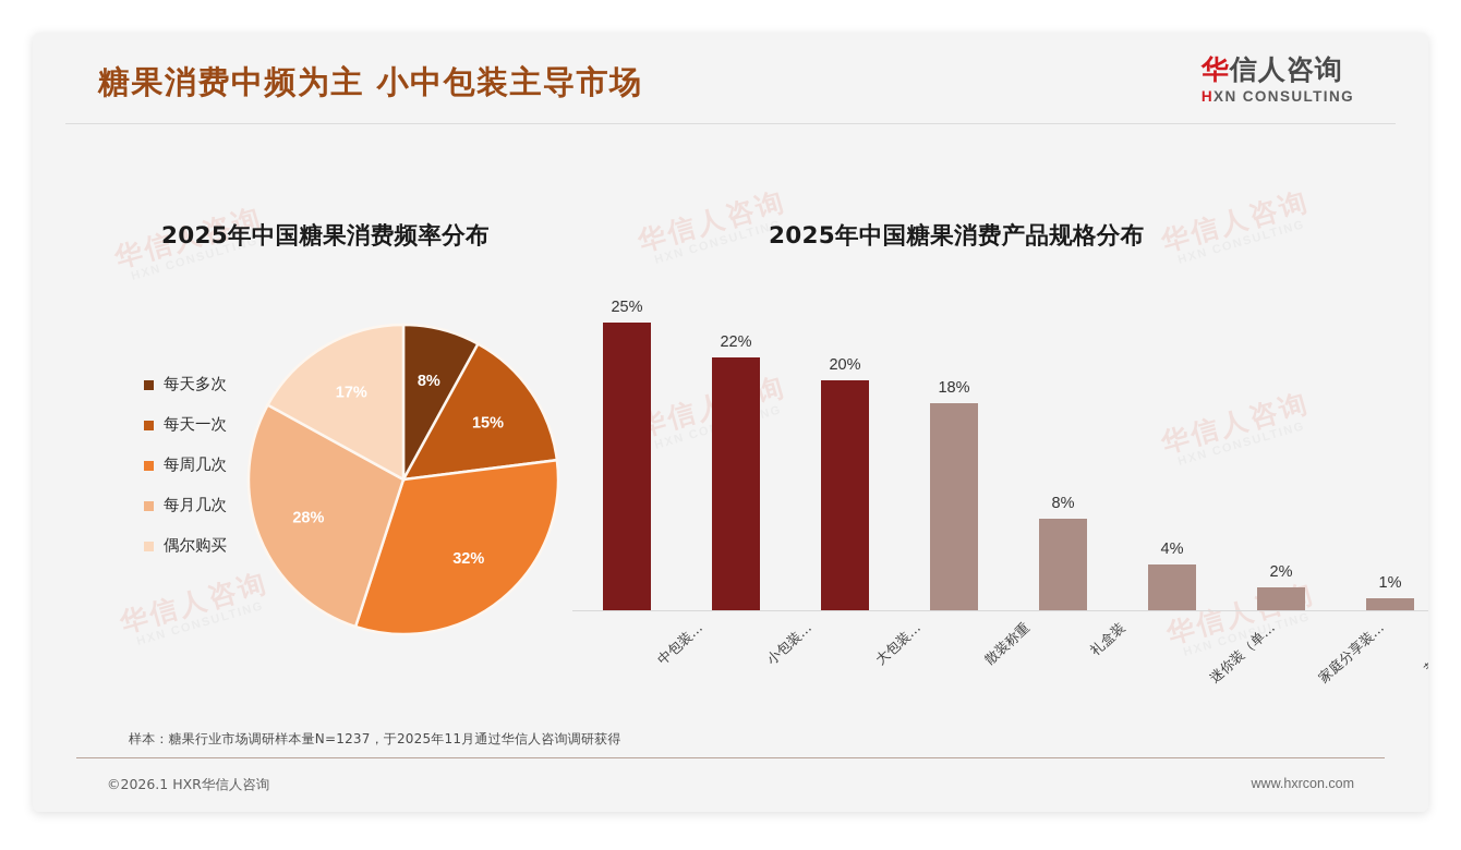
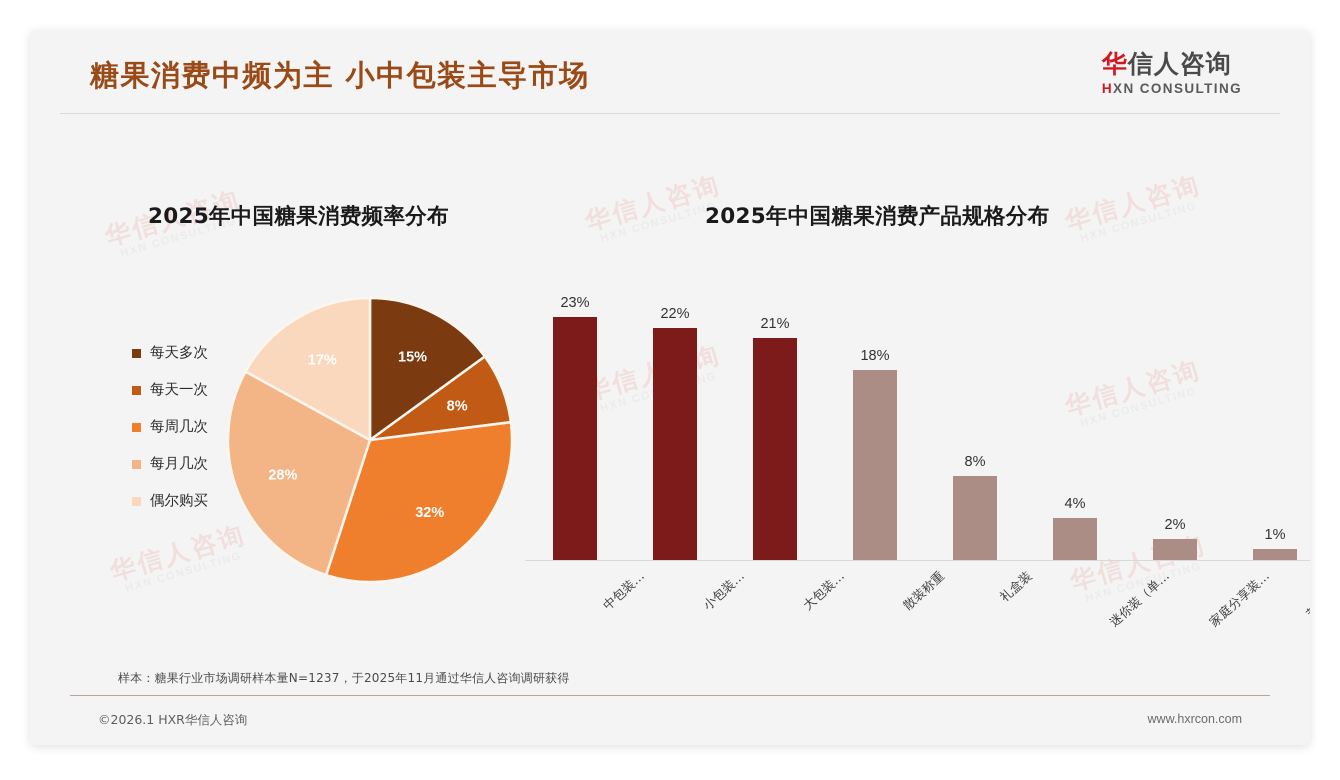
2025年中国糖果消费频率分布/每天多次: 8% -> 15%
2025年中国糖果消费频率分布/每天一次: 15% -> 8%
2025年中国糖果消费产品规格分布/中包装…: 25% -> 23%
2025年中国糖果消费产品规格分布/大包装…: 20% -> 21%
